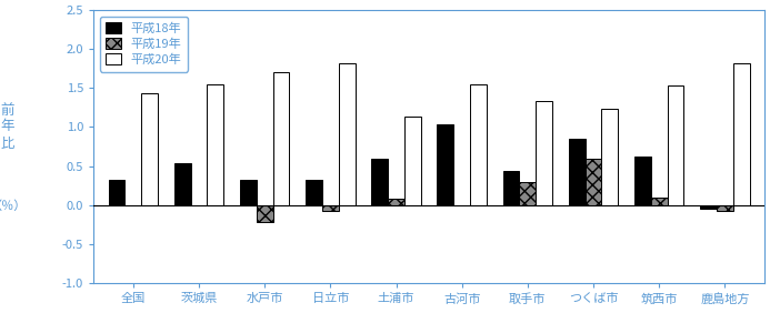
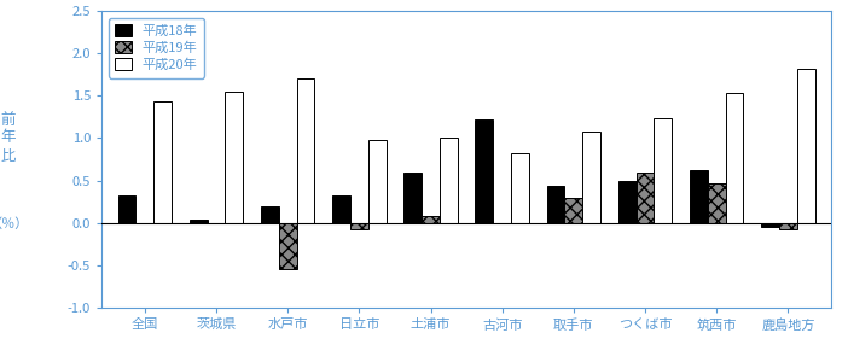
平成18年/茨城県: 0.54 -> 0.04
平成18年/水戸市: 0.32 -> 0.20
平成19年/水戸市: -0.22 -> -0.54
平成20年/日立市: 1.82 -> 0.98
平成20年/土浦市: 1.13 -> 1.00
平成18年/古河市: 1.04 -> 1.22
平成20年/古河市: 1.54 -> 0.82
平成20年/取手市: 1.33 -> 1.08
平成18年/つくば市: 0.85 -> 0.50
平成19年/筑西市: 0.10 -> 0.46
